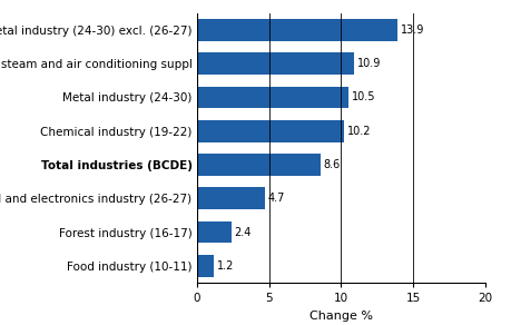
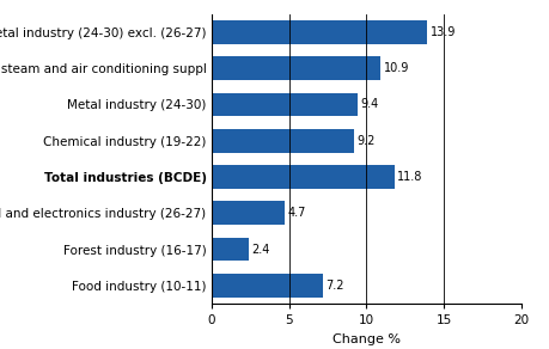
Metal industry (24-30): 10.5 -> 9.4
Chemical industry (19-22): 10.2 -> 9.2
Total industries (BCDE): 8.6 -> 11.8
Food industry (10-11): 1.2 -> 7.2
